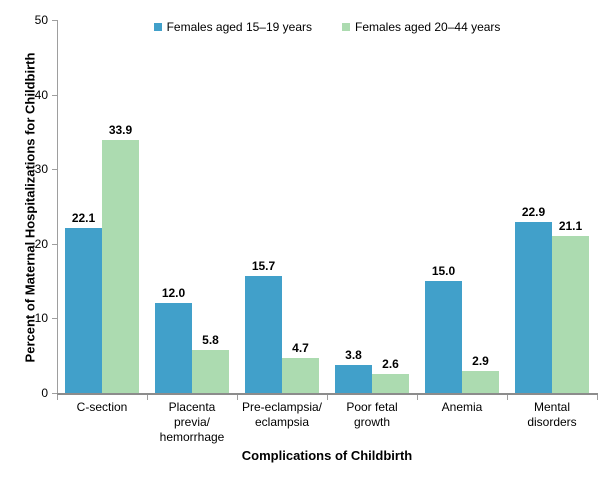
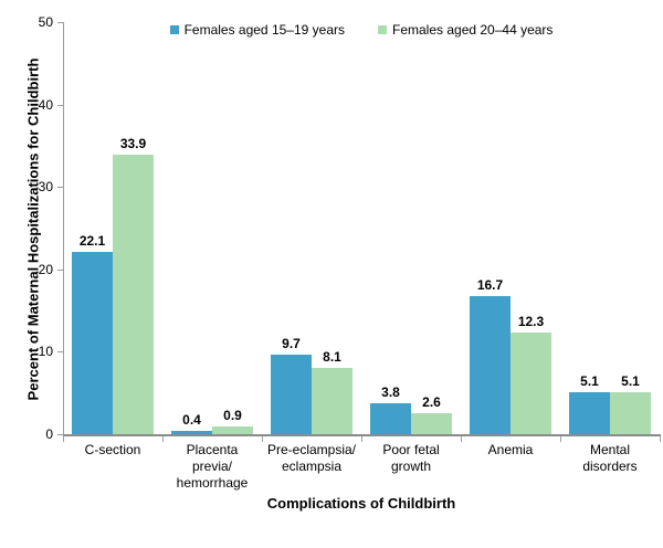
Females aged 15–19 years/Placenta previa/ hemorrhage: 12.0 -> 0.4
Females aged 20–44 years/Placenta previa/ hemorrhage: 5.8 -> 0.9
Females aged 15–19 years/Pre-eclampsia/ eclampsia: 15.7 -> 9.7
Females aged 20–44 years/Pre-eclampsia/ eclampsia: 4.7 -> 8.1
Females aged 15–19 years/Anemia: 15.0 -> 16.7
Females aged 20–44 years/Anemia: 2.9 -> 12.3
Females aged 15–19 years/Mental disorders: 22.9 -> 5.1
Females aged 20–44 years/Mental disorders: 21.1 -> 5.1
